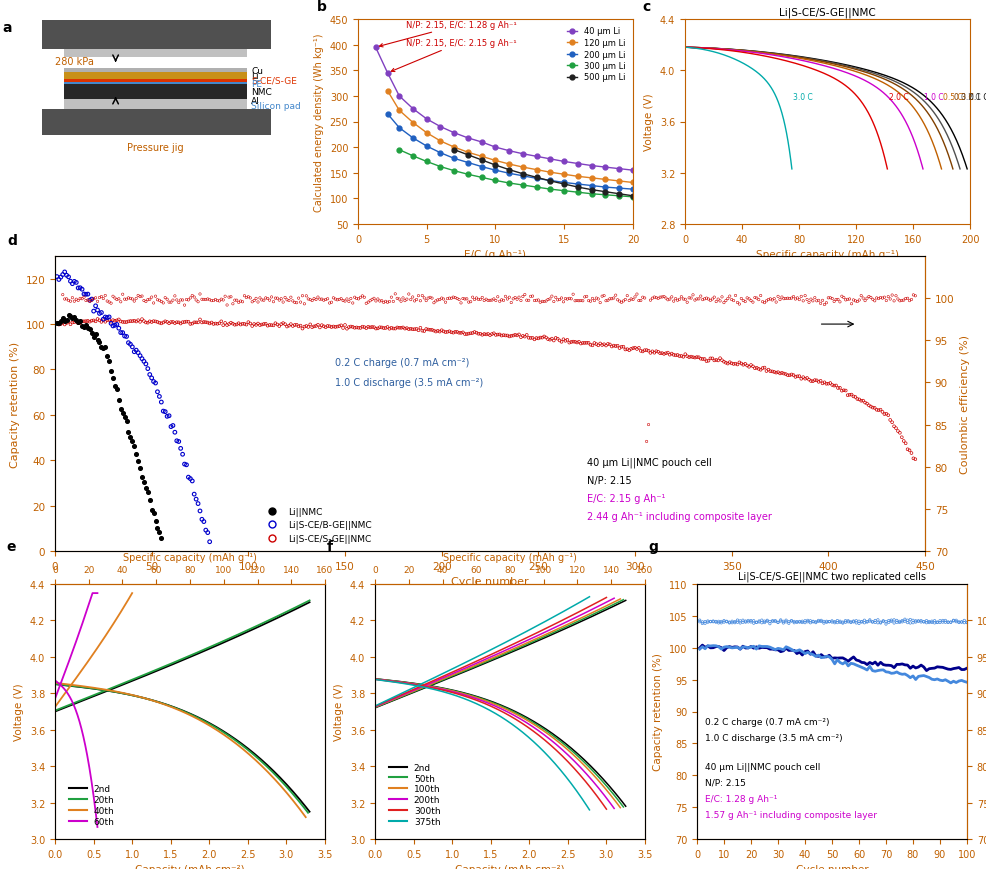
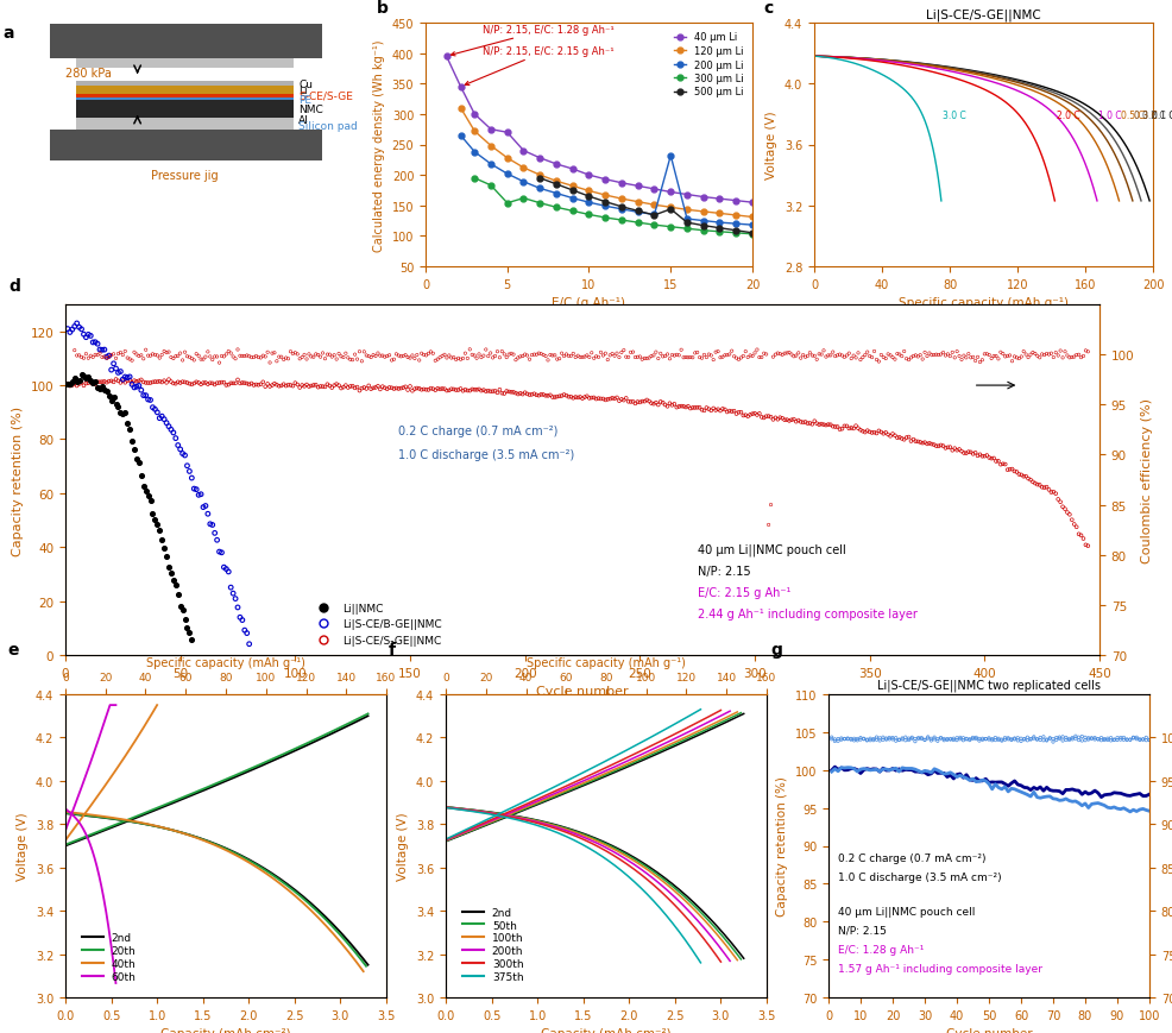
40 μm Li/5: 255 -> 270
300 μm Li/5: 172 -> 154
200 μm Li/15: 131 -> 232
500 μm Li/15: 128 -> 144
